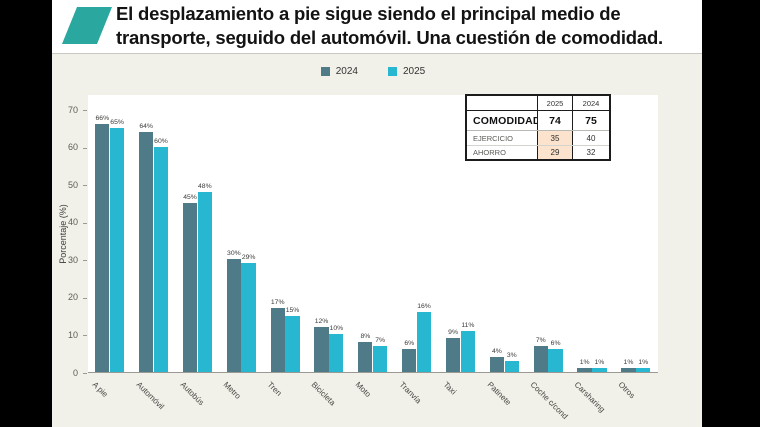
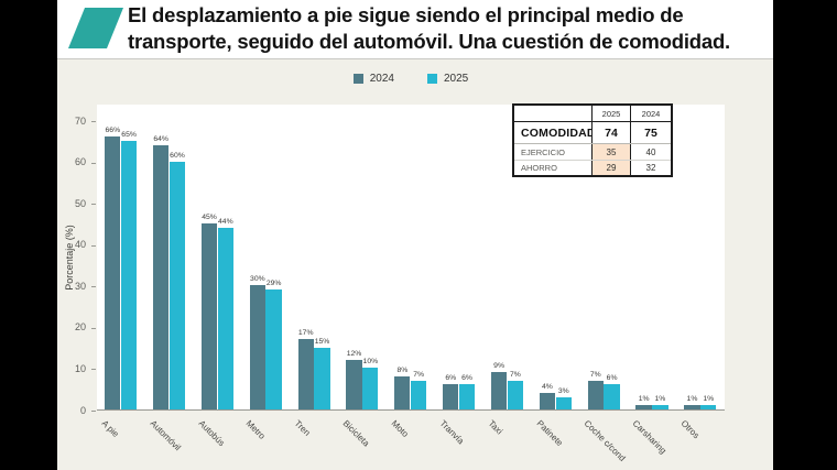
2025/Autobús: 48% -> 44%
2025/Tranvía: 16% -> 6%
2025/Taxi: 11% -> 7%
